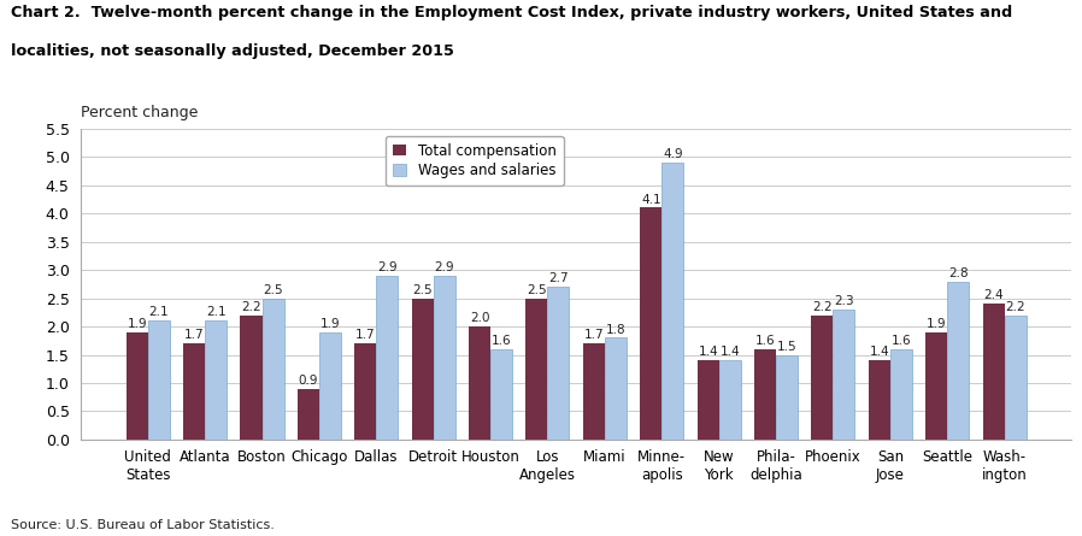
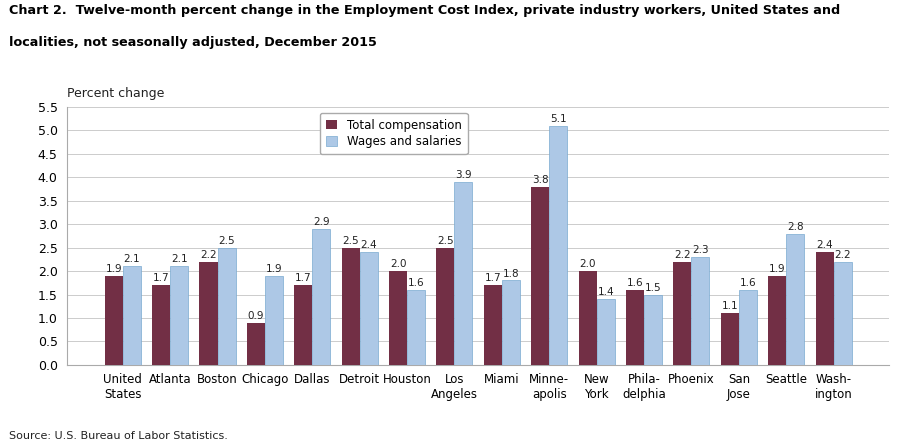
Wages and salaries/Detroit: 2.9 -> 2.4
Wages and salaries/Los Angeles: 2.7 -> 3.9
Total compensation/Minne- apolis: 4.1 -> 3.8
Wages and salaries/Minne- apolis: 4.9 -> 5.1
Total compensation/New York: 1.4 -> 2.0
Total compensation/San Jose: 1.4 -> 1.1
